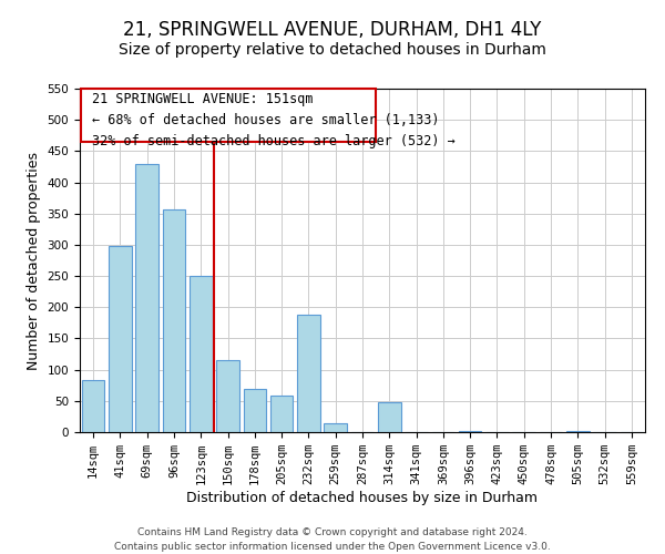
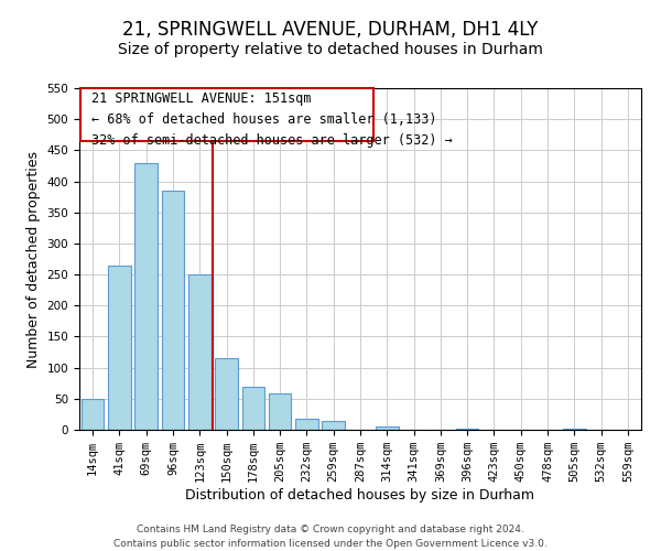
14sqm: 84 -> 50
41sqm: 298 -> 265
96sqm: 356 -> 385
232sqm: 188 -> 17
314sqm: 48 -> 6
